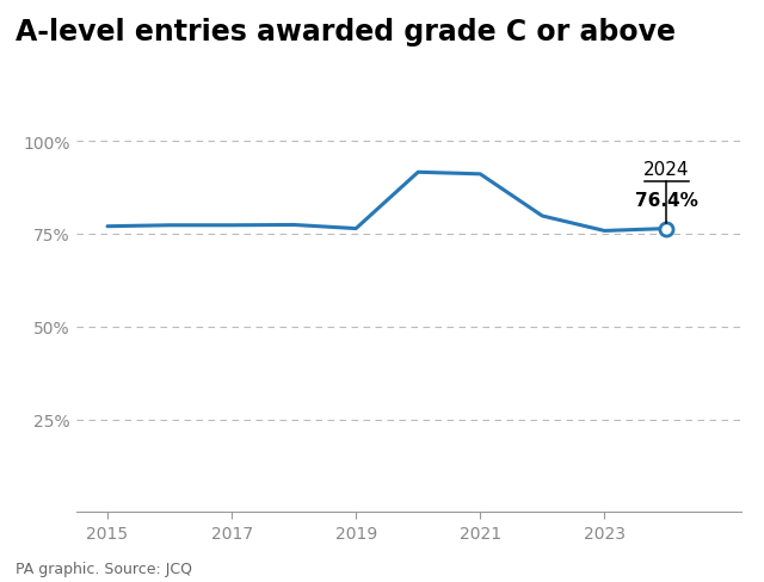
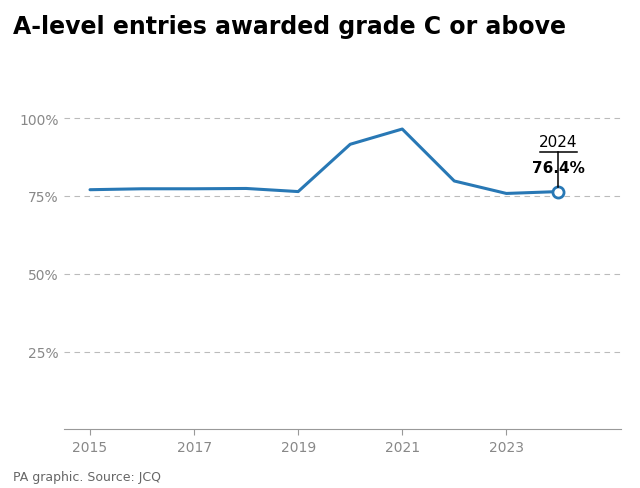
2021: 91.1% -> 96.5%
